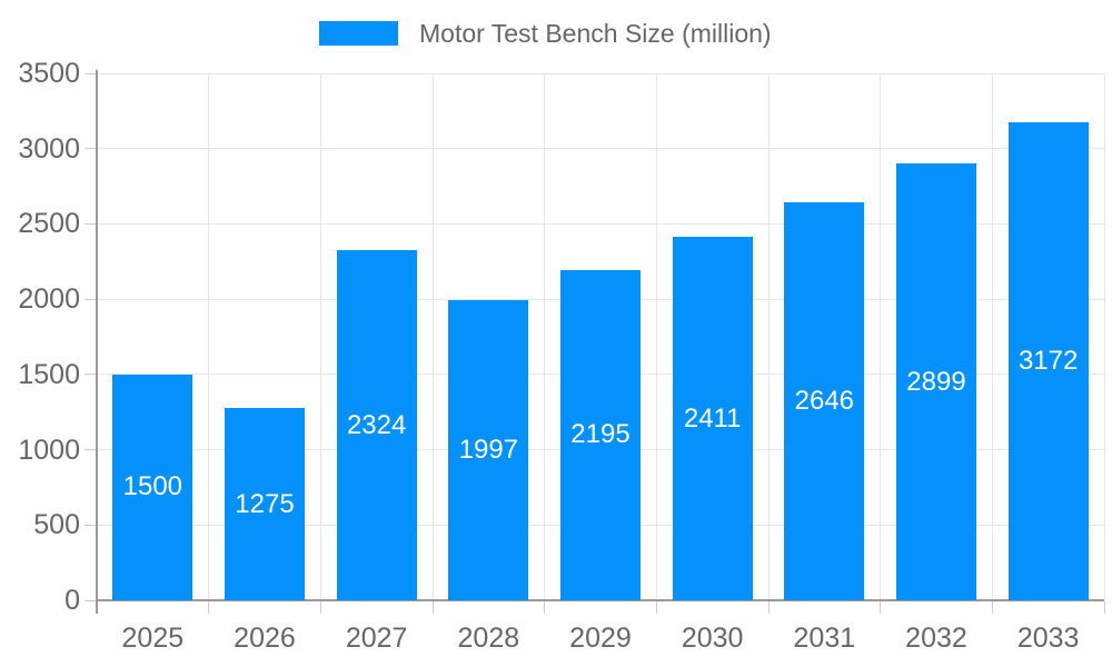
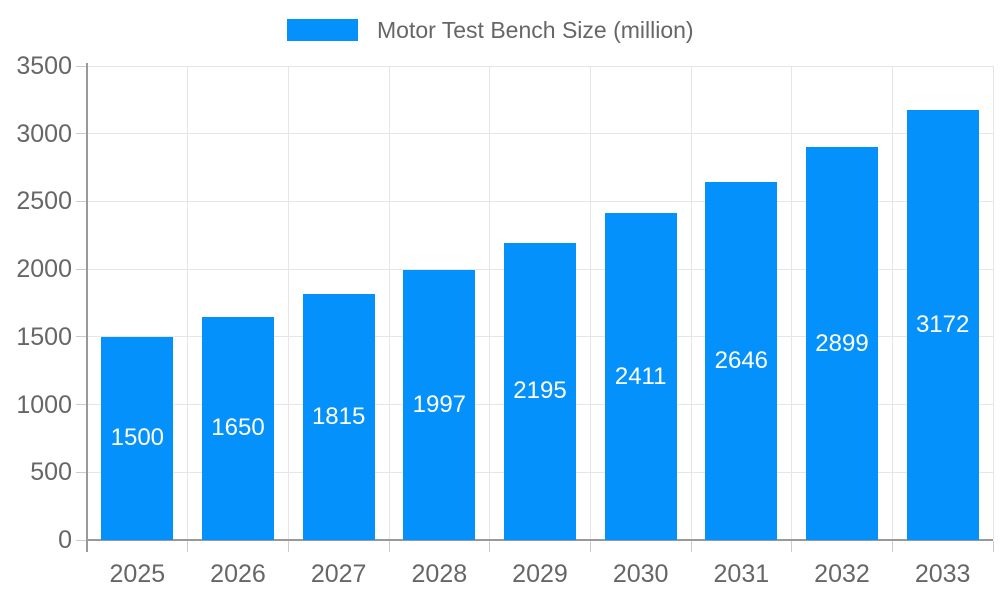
2026: 1275 -> 1650
2027: 2324 -> 1815
